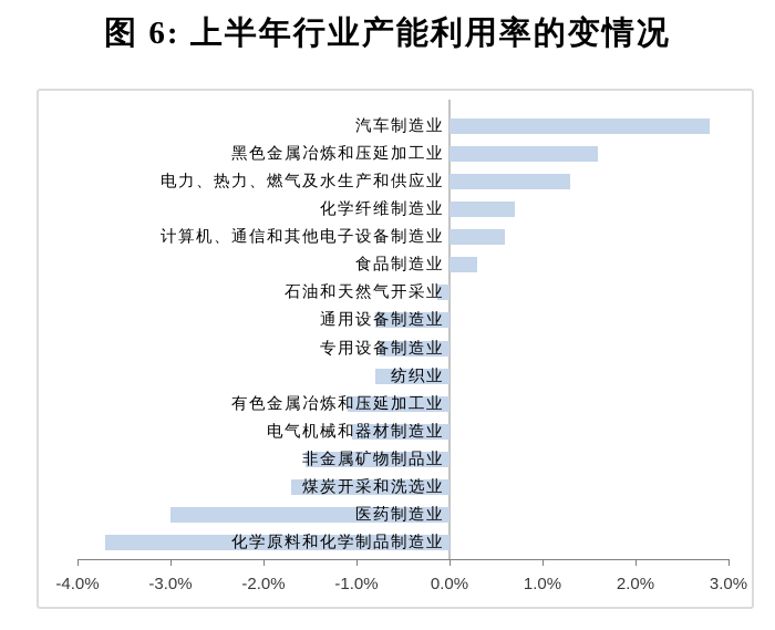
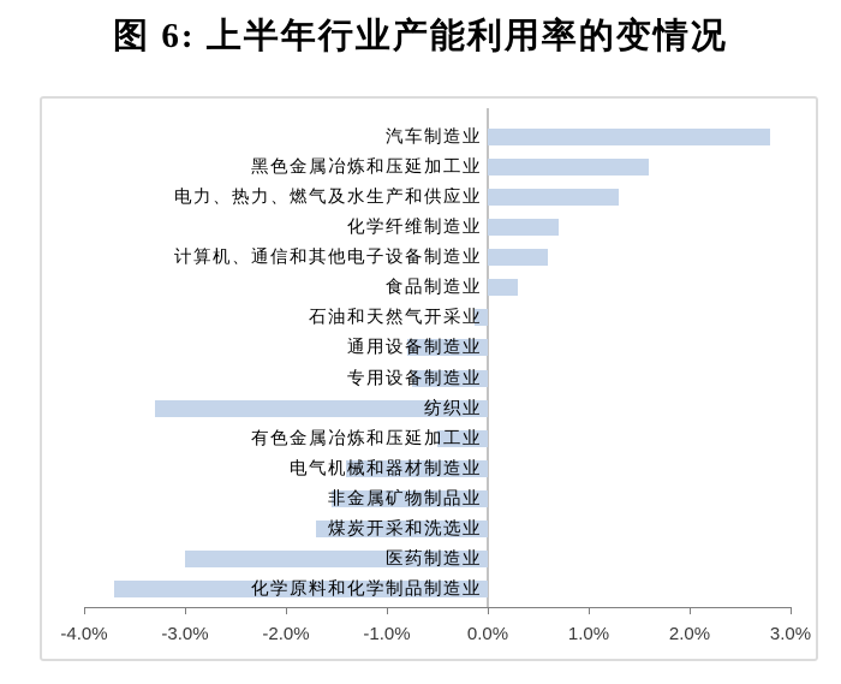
纺织业: -0.8% -> -3.3%
有色金属冶炼和压延加工业: -1.1% -> -0.5%
电气机械和器材制造业: -1.1% -> -1.4%
